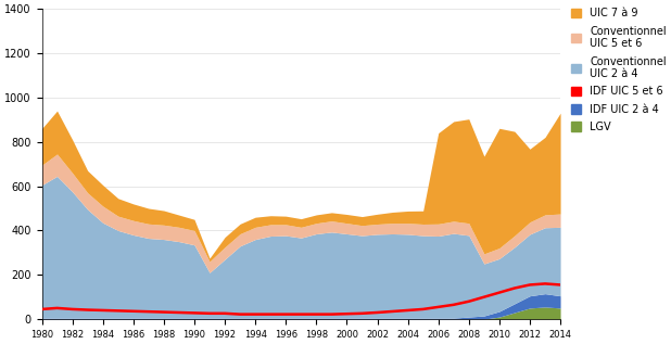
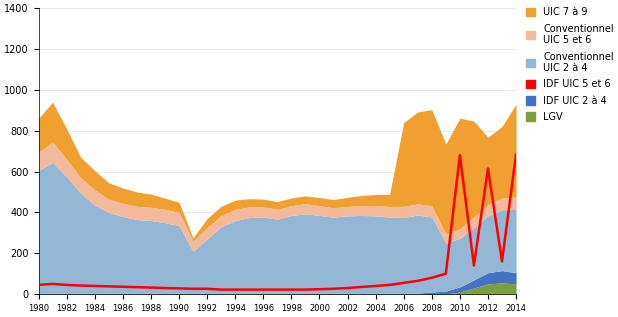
IDF UIC 5 et 6/2010: 120 -> 680
IDF UIC 5 et 6/2012: 155 -> 615
IDF UIC 5 et 6/2014: 155 -> 685
